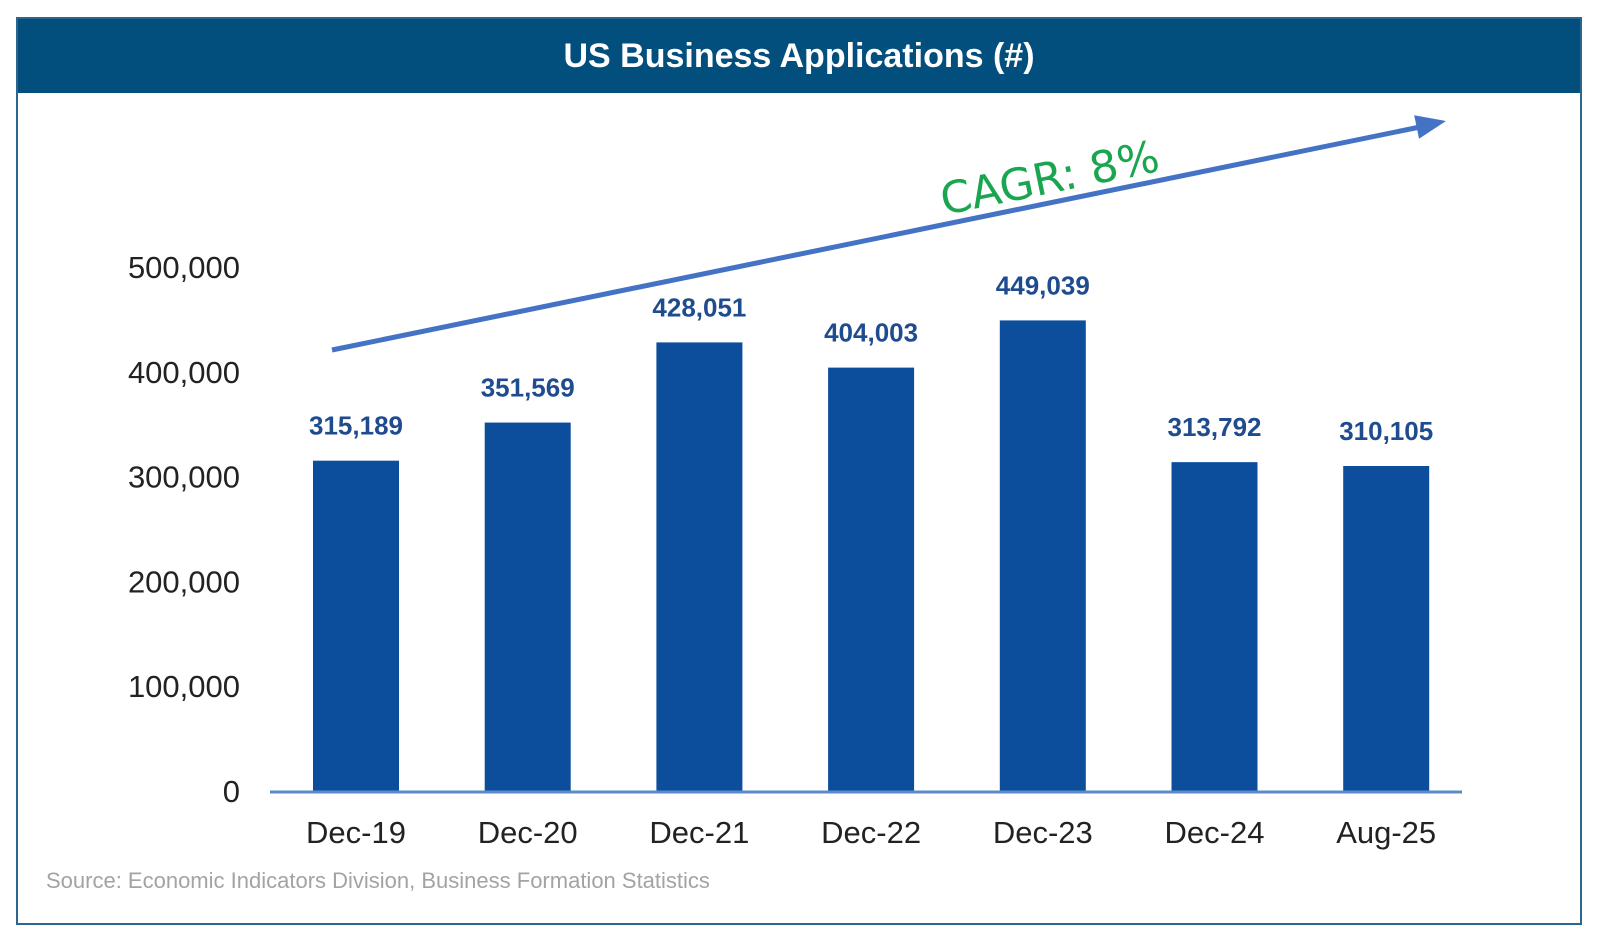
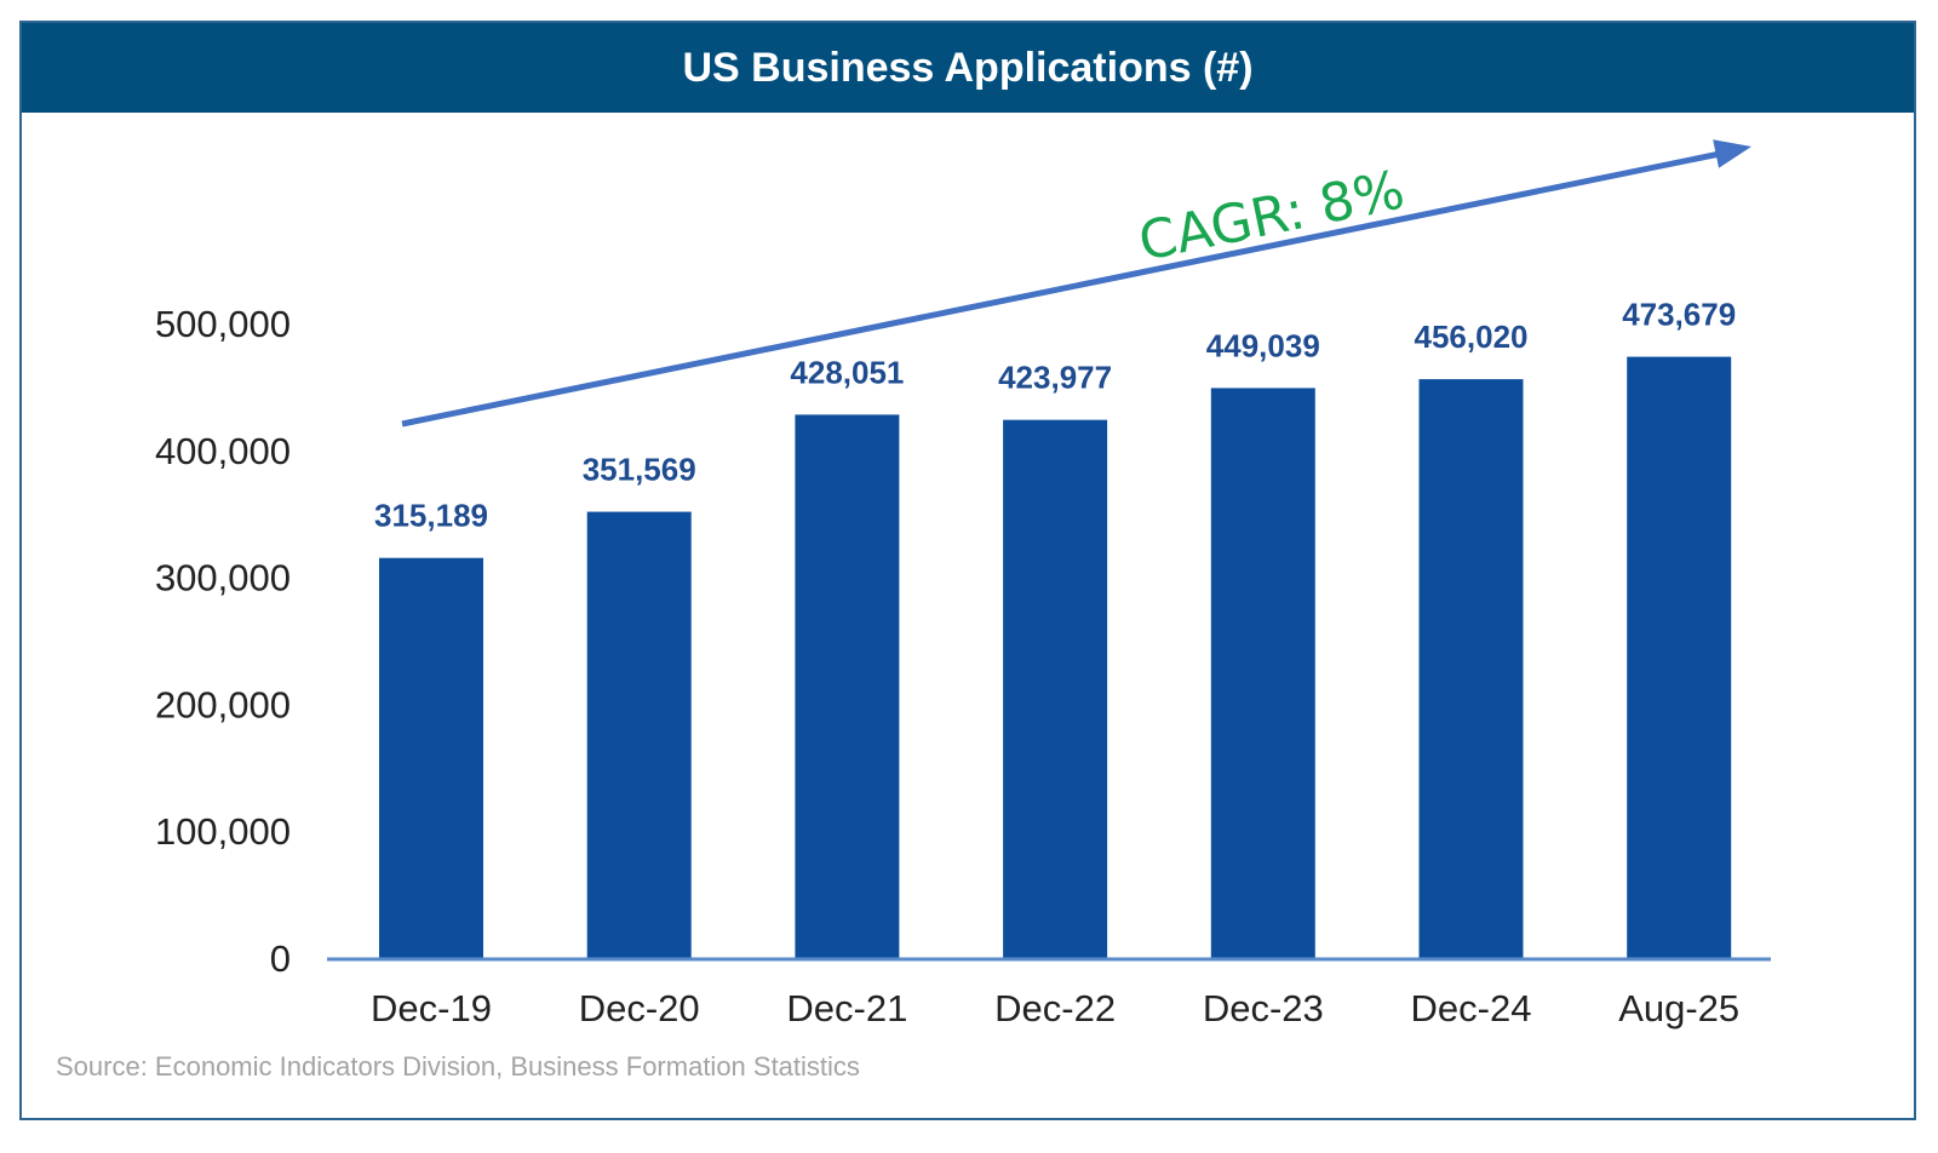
Dec-22: 404,003 -> 423,977
Dec-24: 313,792 -> 456,020
Aug-25: 310,105 -> 473,679
